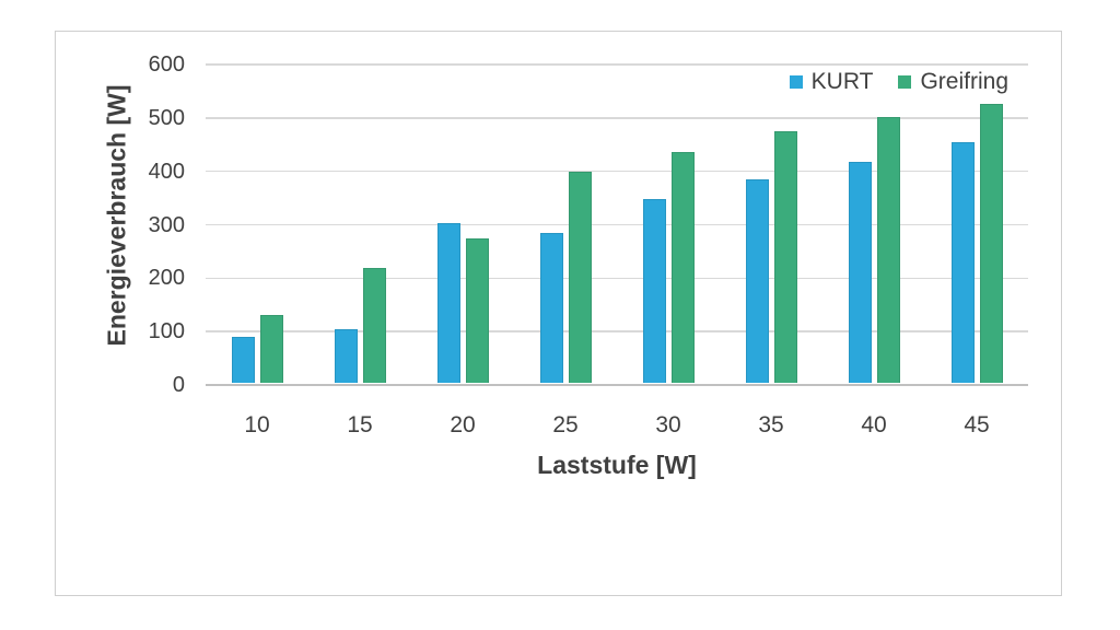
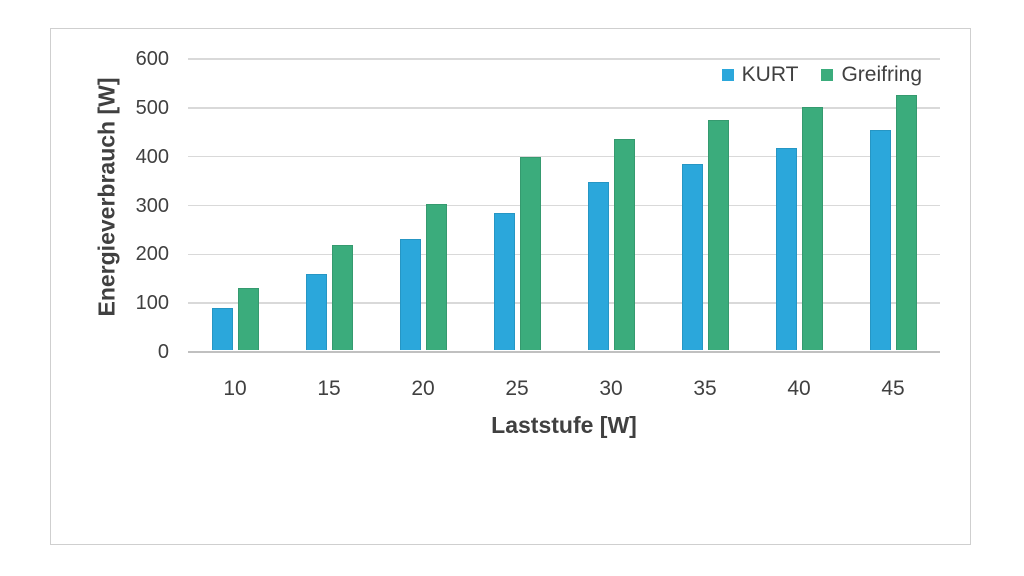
KURT/15: 100 -> 160
KURT/20: 300 -> 230
Greifring/20: 270 -> 300
